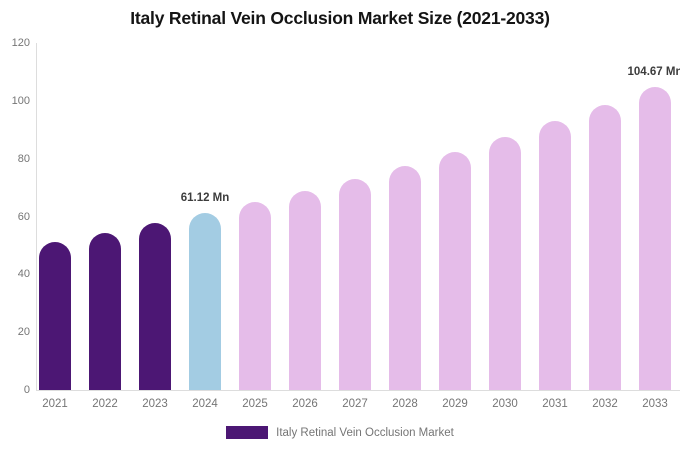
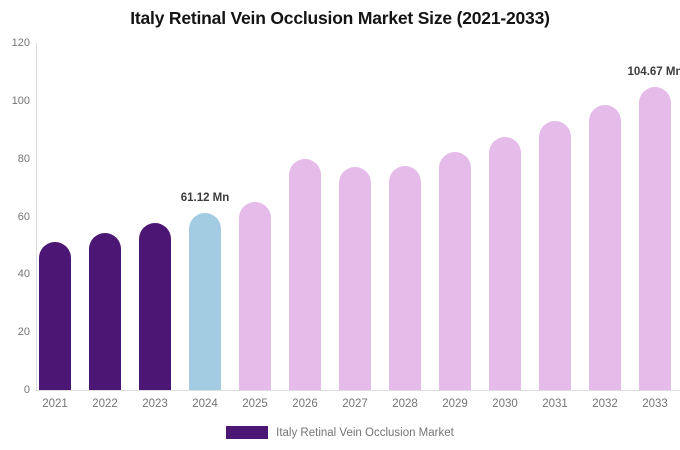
2026: 69 -> 80
2027: 73 -> 77
